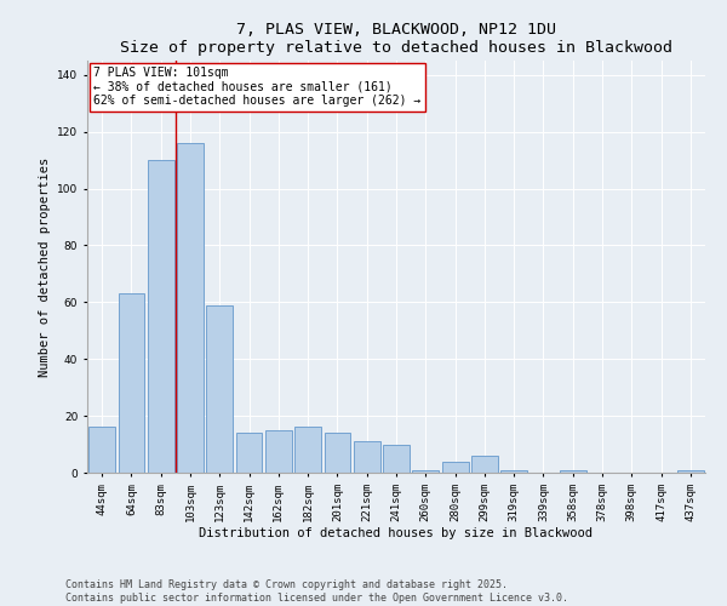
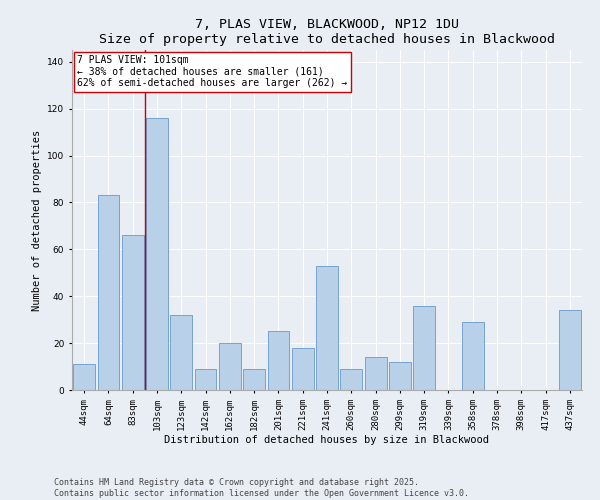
44sqm: 16 -> 11
64sqm: 63 -> 83
83sqm: 110 -> 66
123sqm: 59 -> 32
142sqm: 14 -> 9
162sqm: 15 -> 20
182sqm: 16 -> 9
201sqm: 14 -> 25
221sqm: 11 -> 18
241sqm: 10 -> 53
260sqm: 1 -> 9
280sqm: 4 -> 14
299sqm: 6 -> 12
319sqm: 1 -> 36
358sqm: 1 -> 29
437sqm: 1 -> 34
